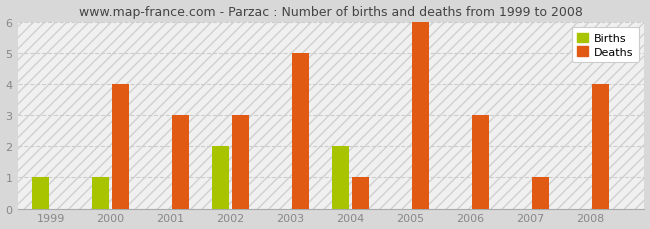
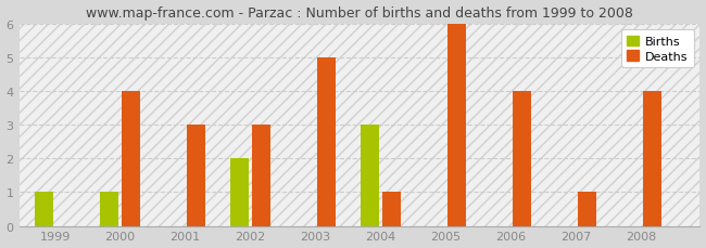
Births/2004: 2 -> 3
Deaths/2006: 3 -> 4
